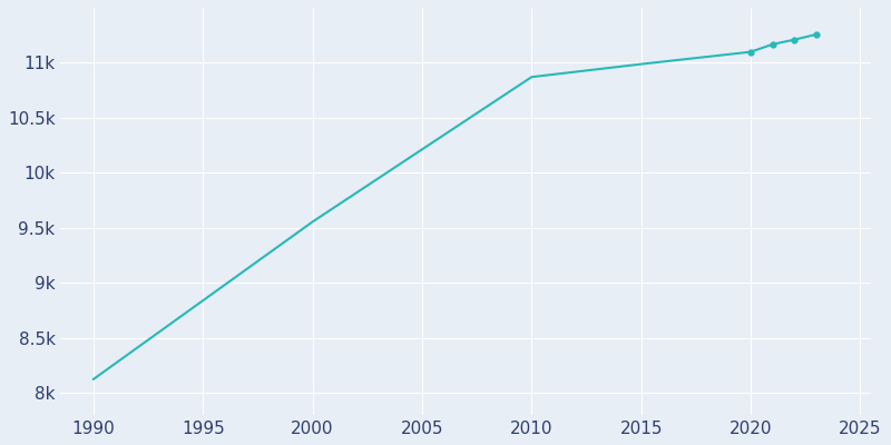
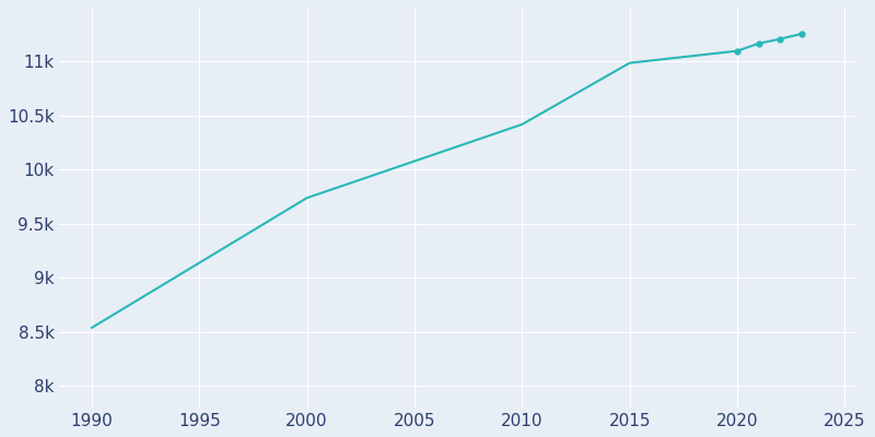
1990: 8.13k -> 8.54k
2000: 9.56k -> 9.74k
2010: 10.87k -> 10.42k
